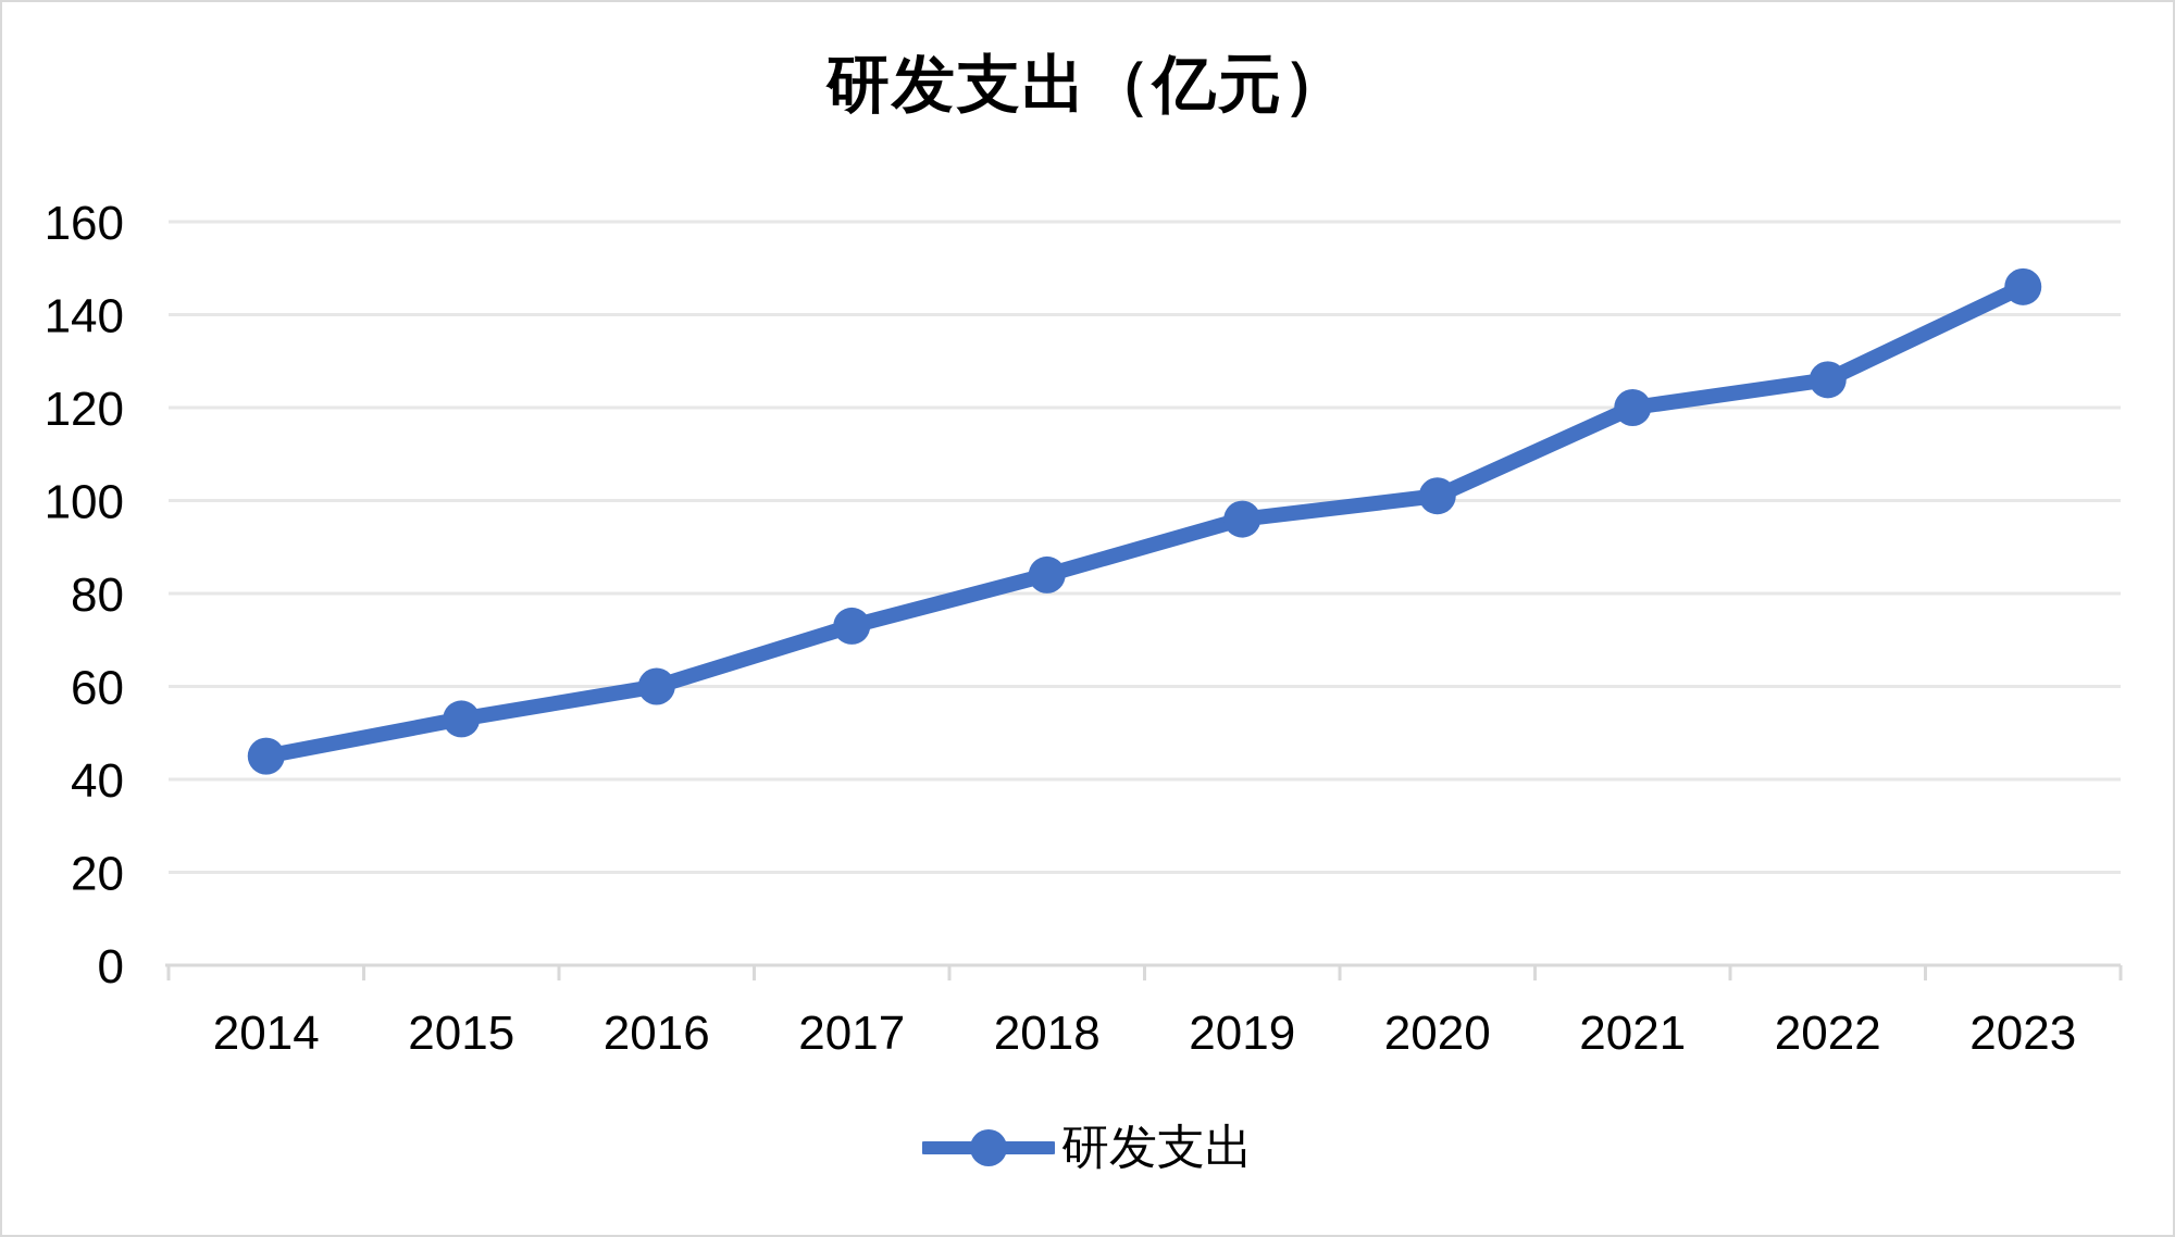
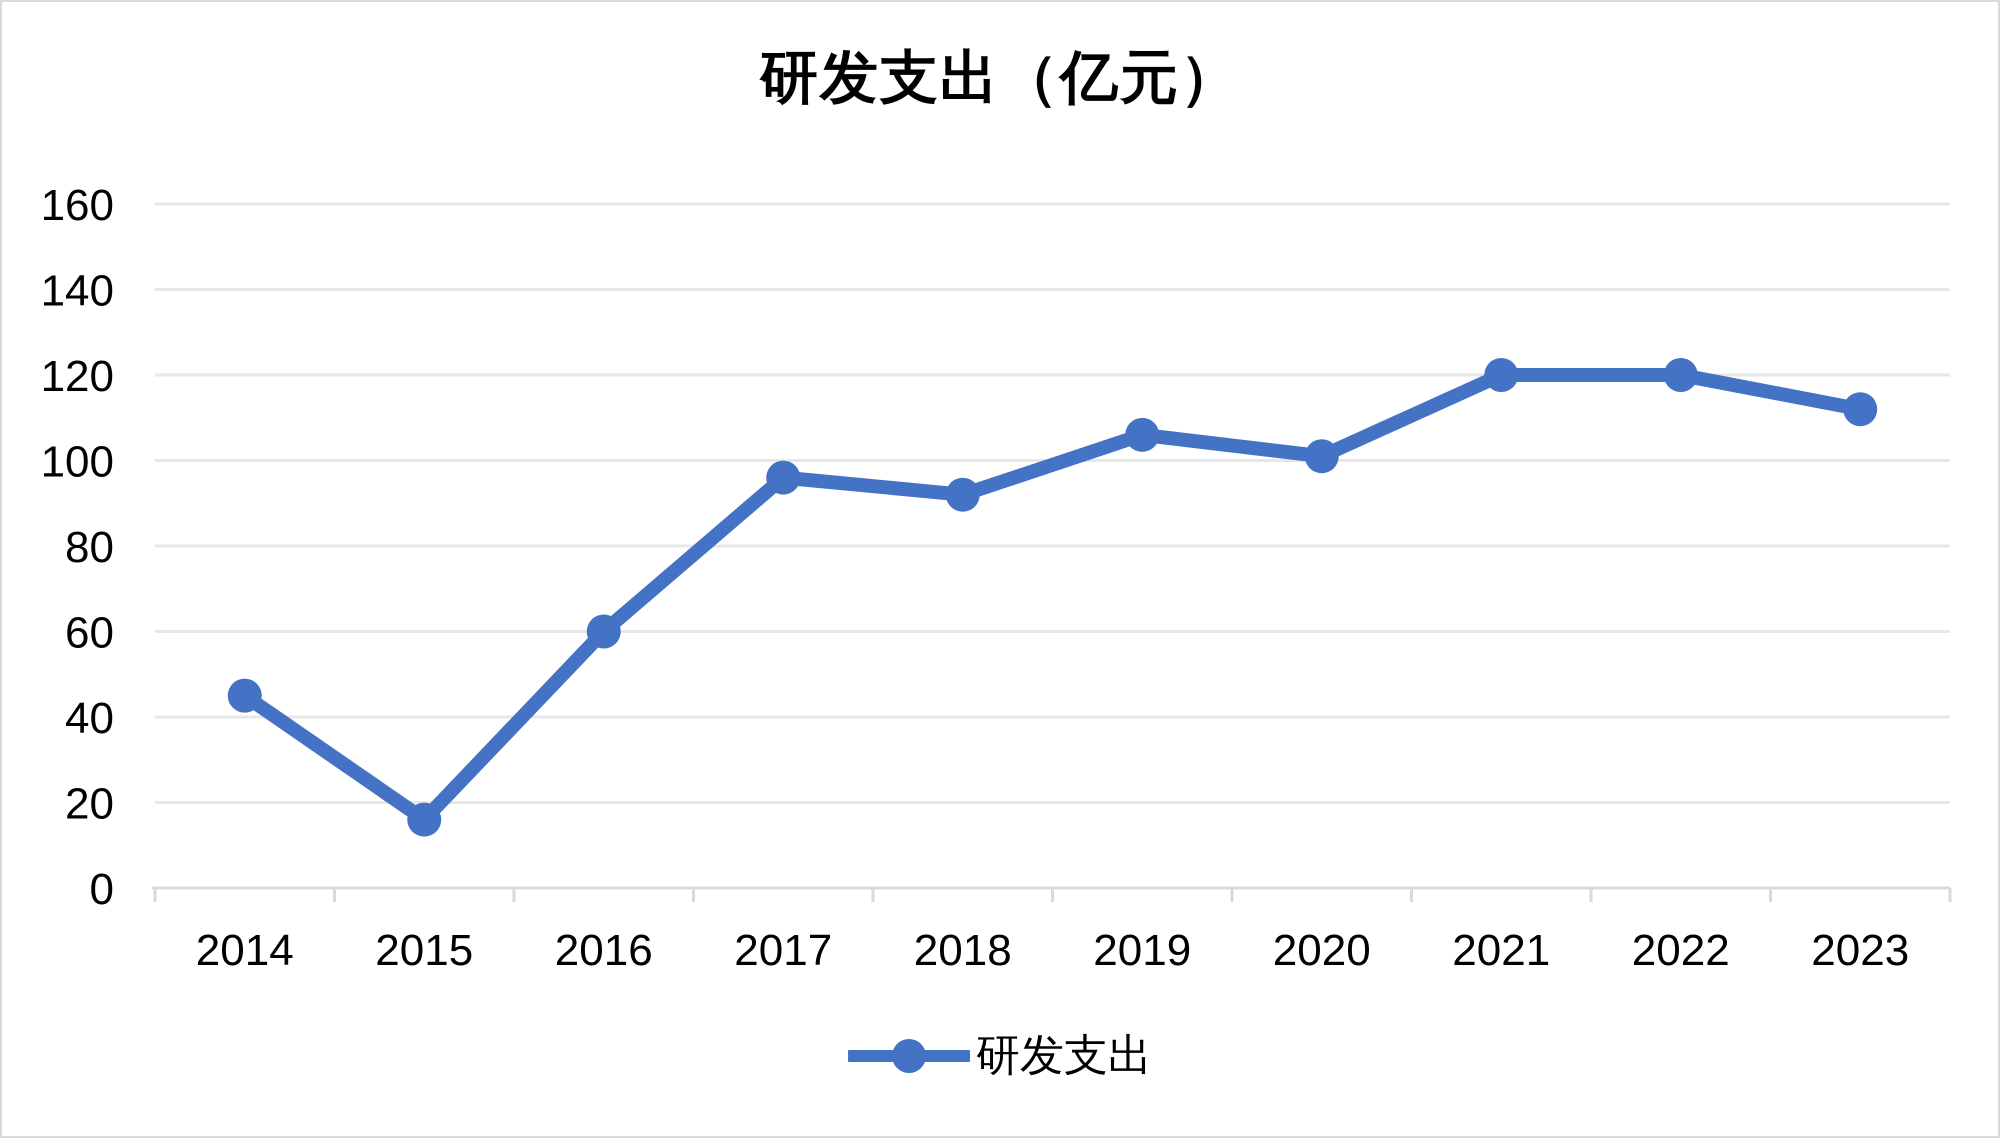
2015: 53 -> 16
2017: 73 -> 96
2018: 84 -> 92
2019: 96 -> 106
2022: 126 -> 120
2023: 146 -> 112
